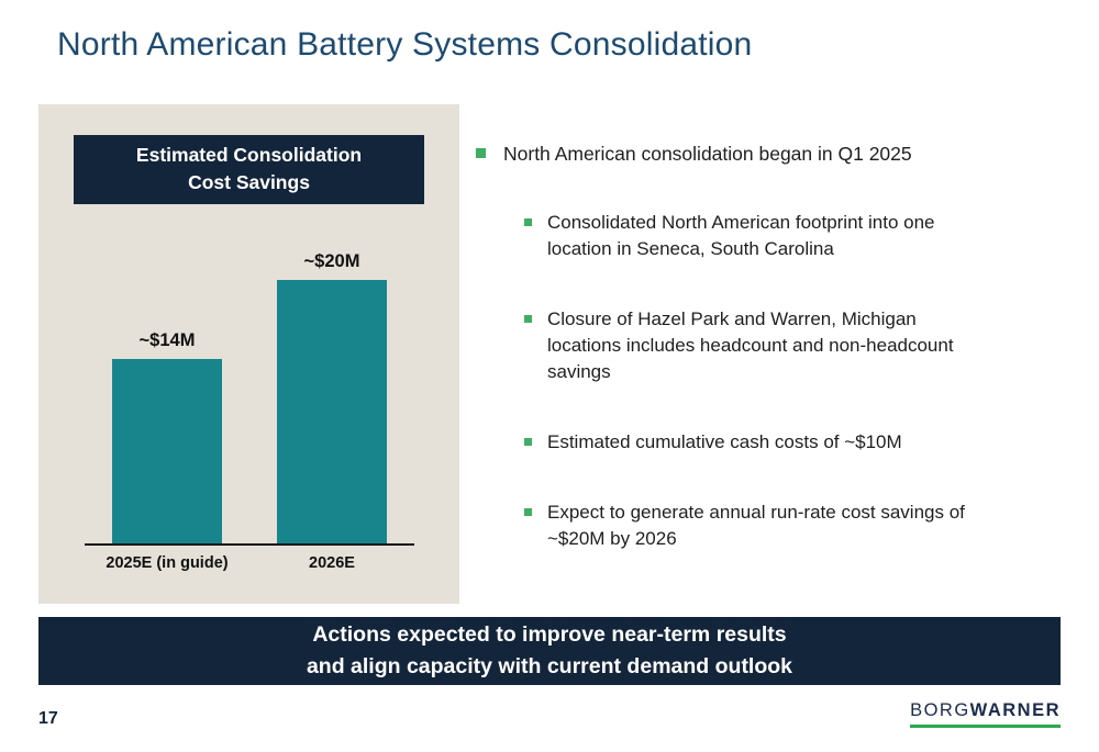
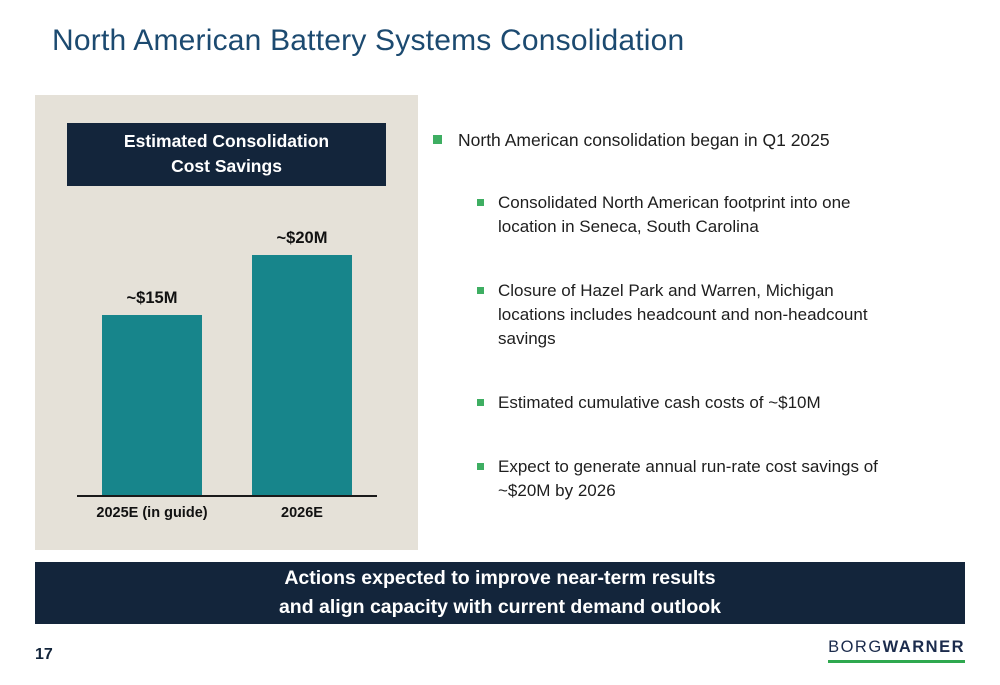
2025E (in guide): 14 -> 15
